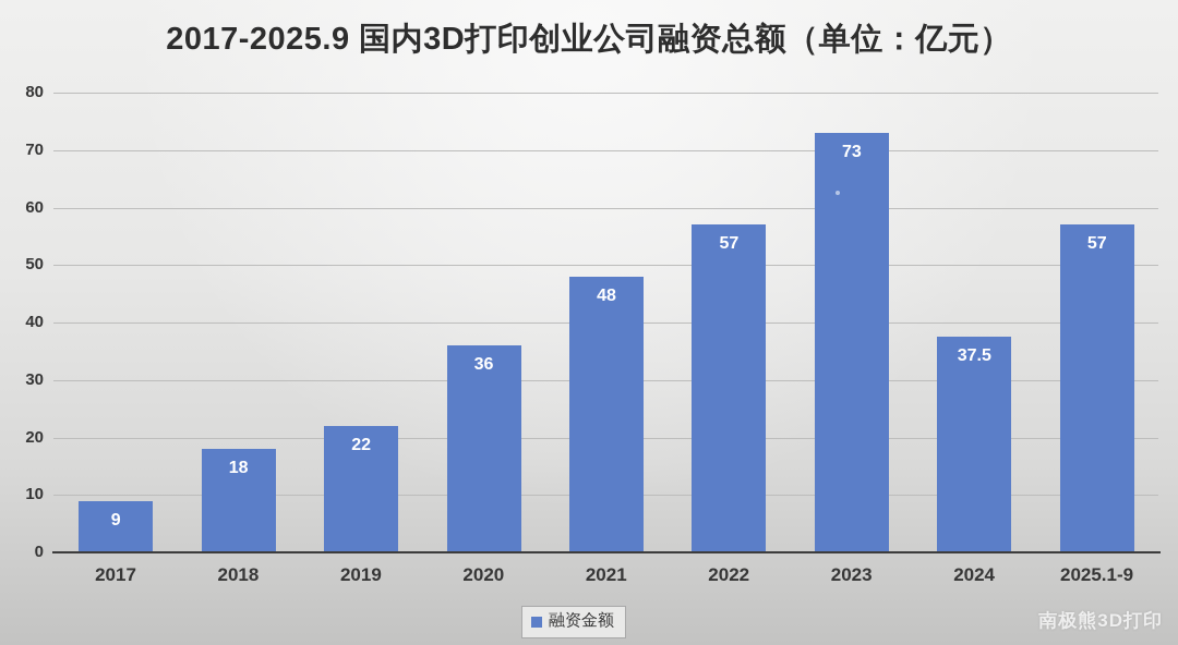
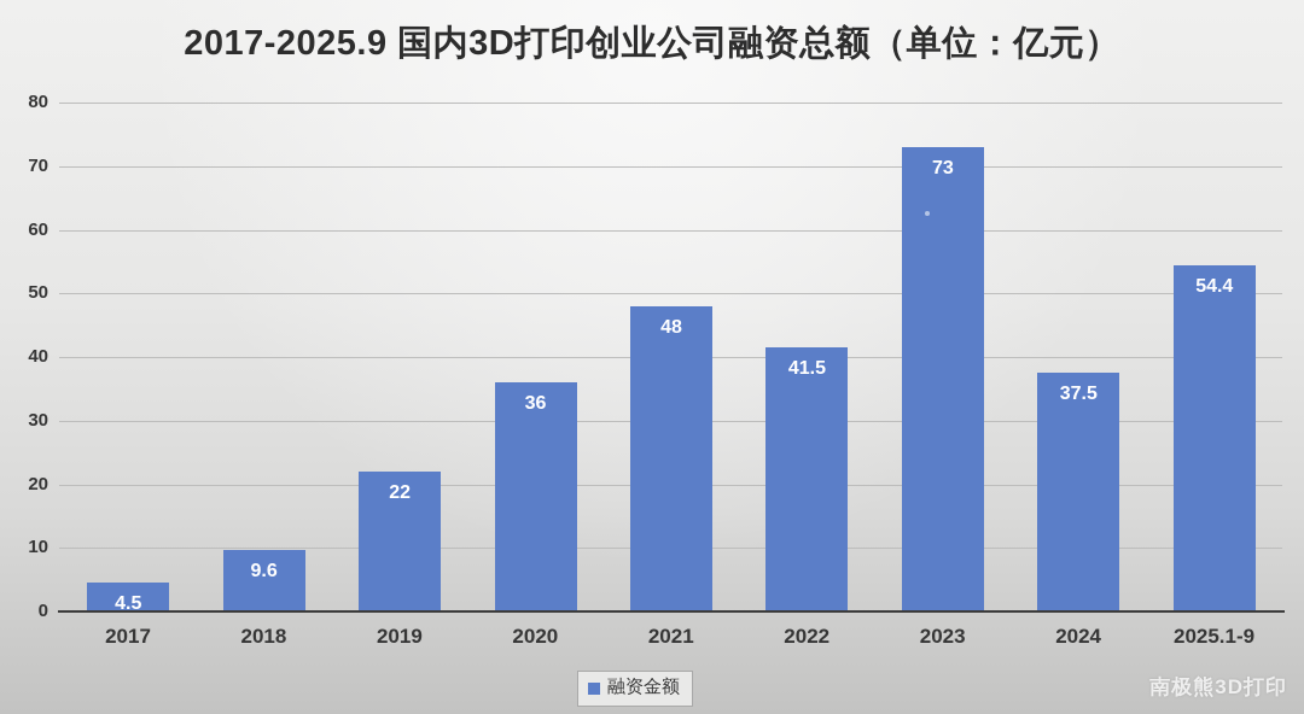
2017: 9 -> 4.5
2018: 18 -> 9.6
2022: 57 -> 41.5
2025.1-9: 57 -> 54.4
